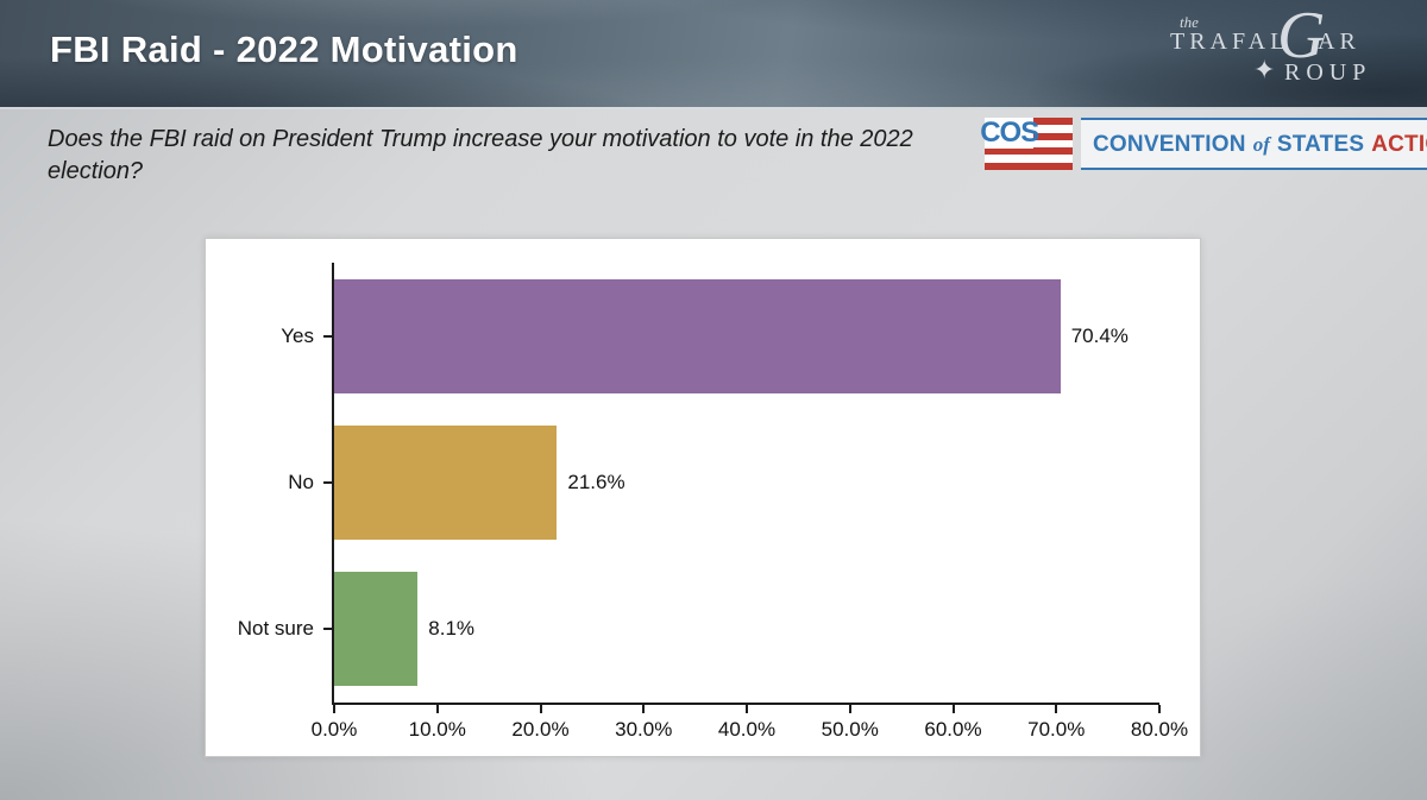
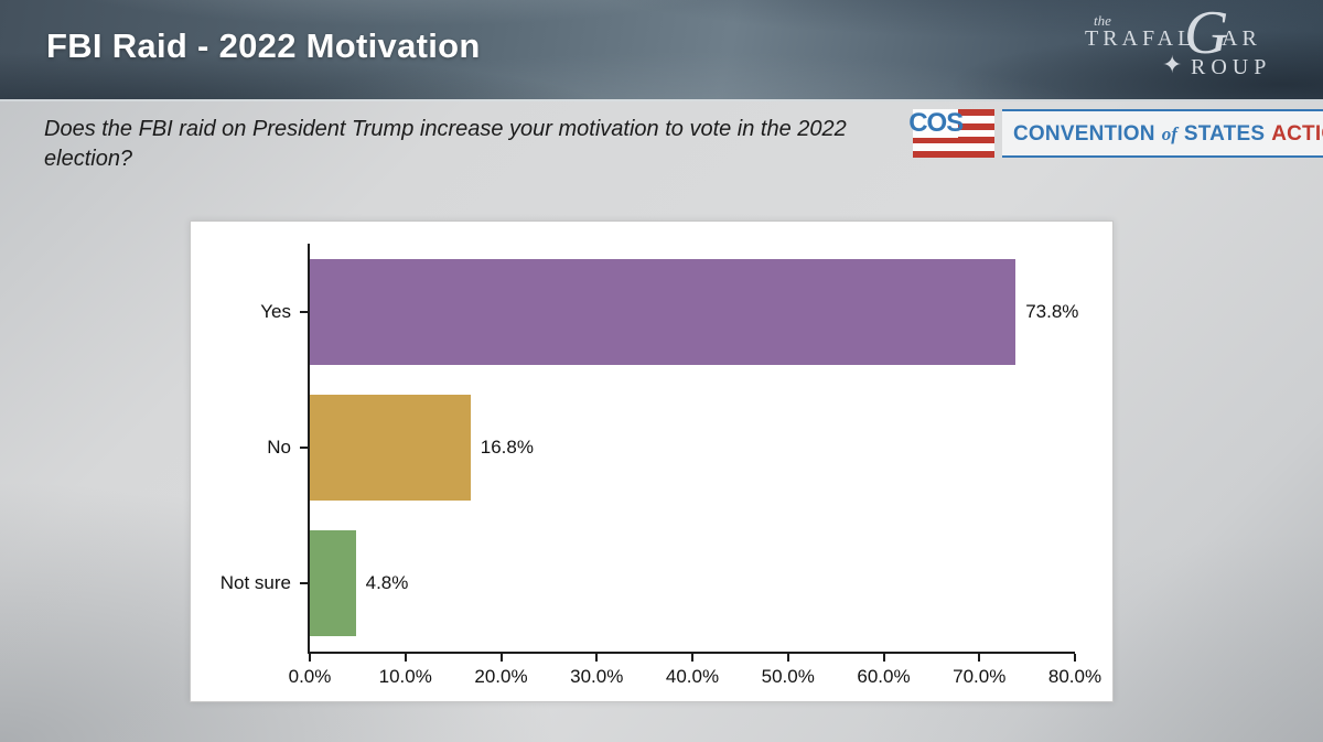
Yes: 70.4% -> 73.8%
No: 21.6% -> 16.8%
Not sure: 8.1% -> 4.8%
